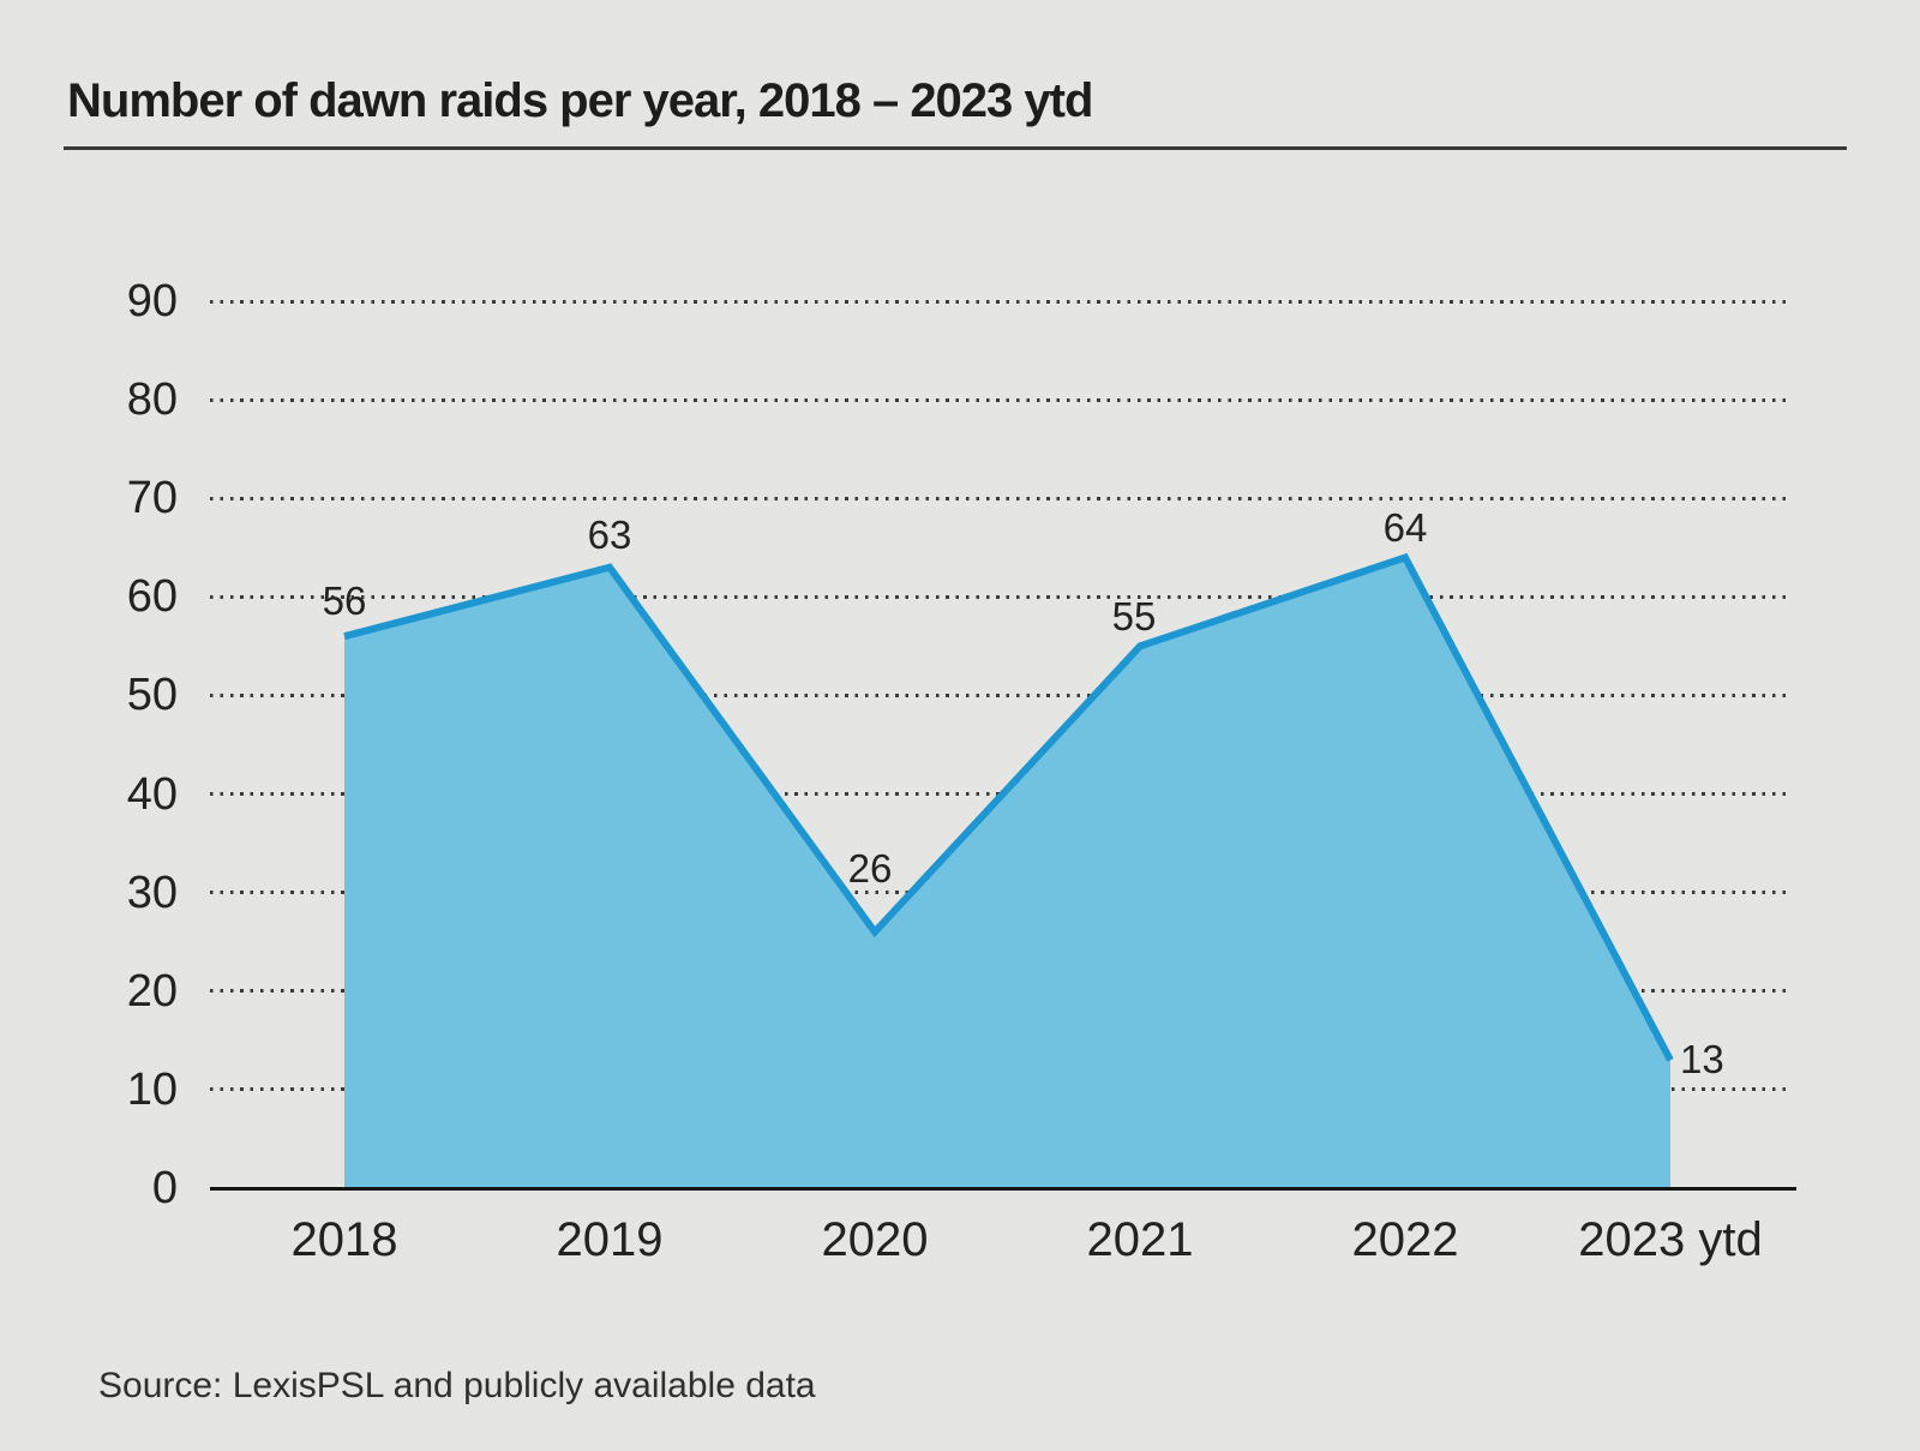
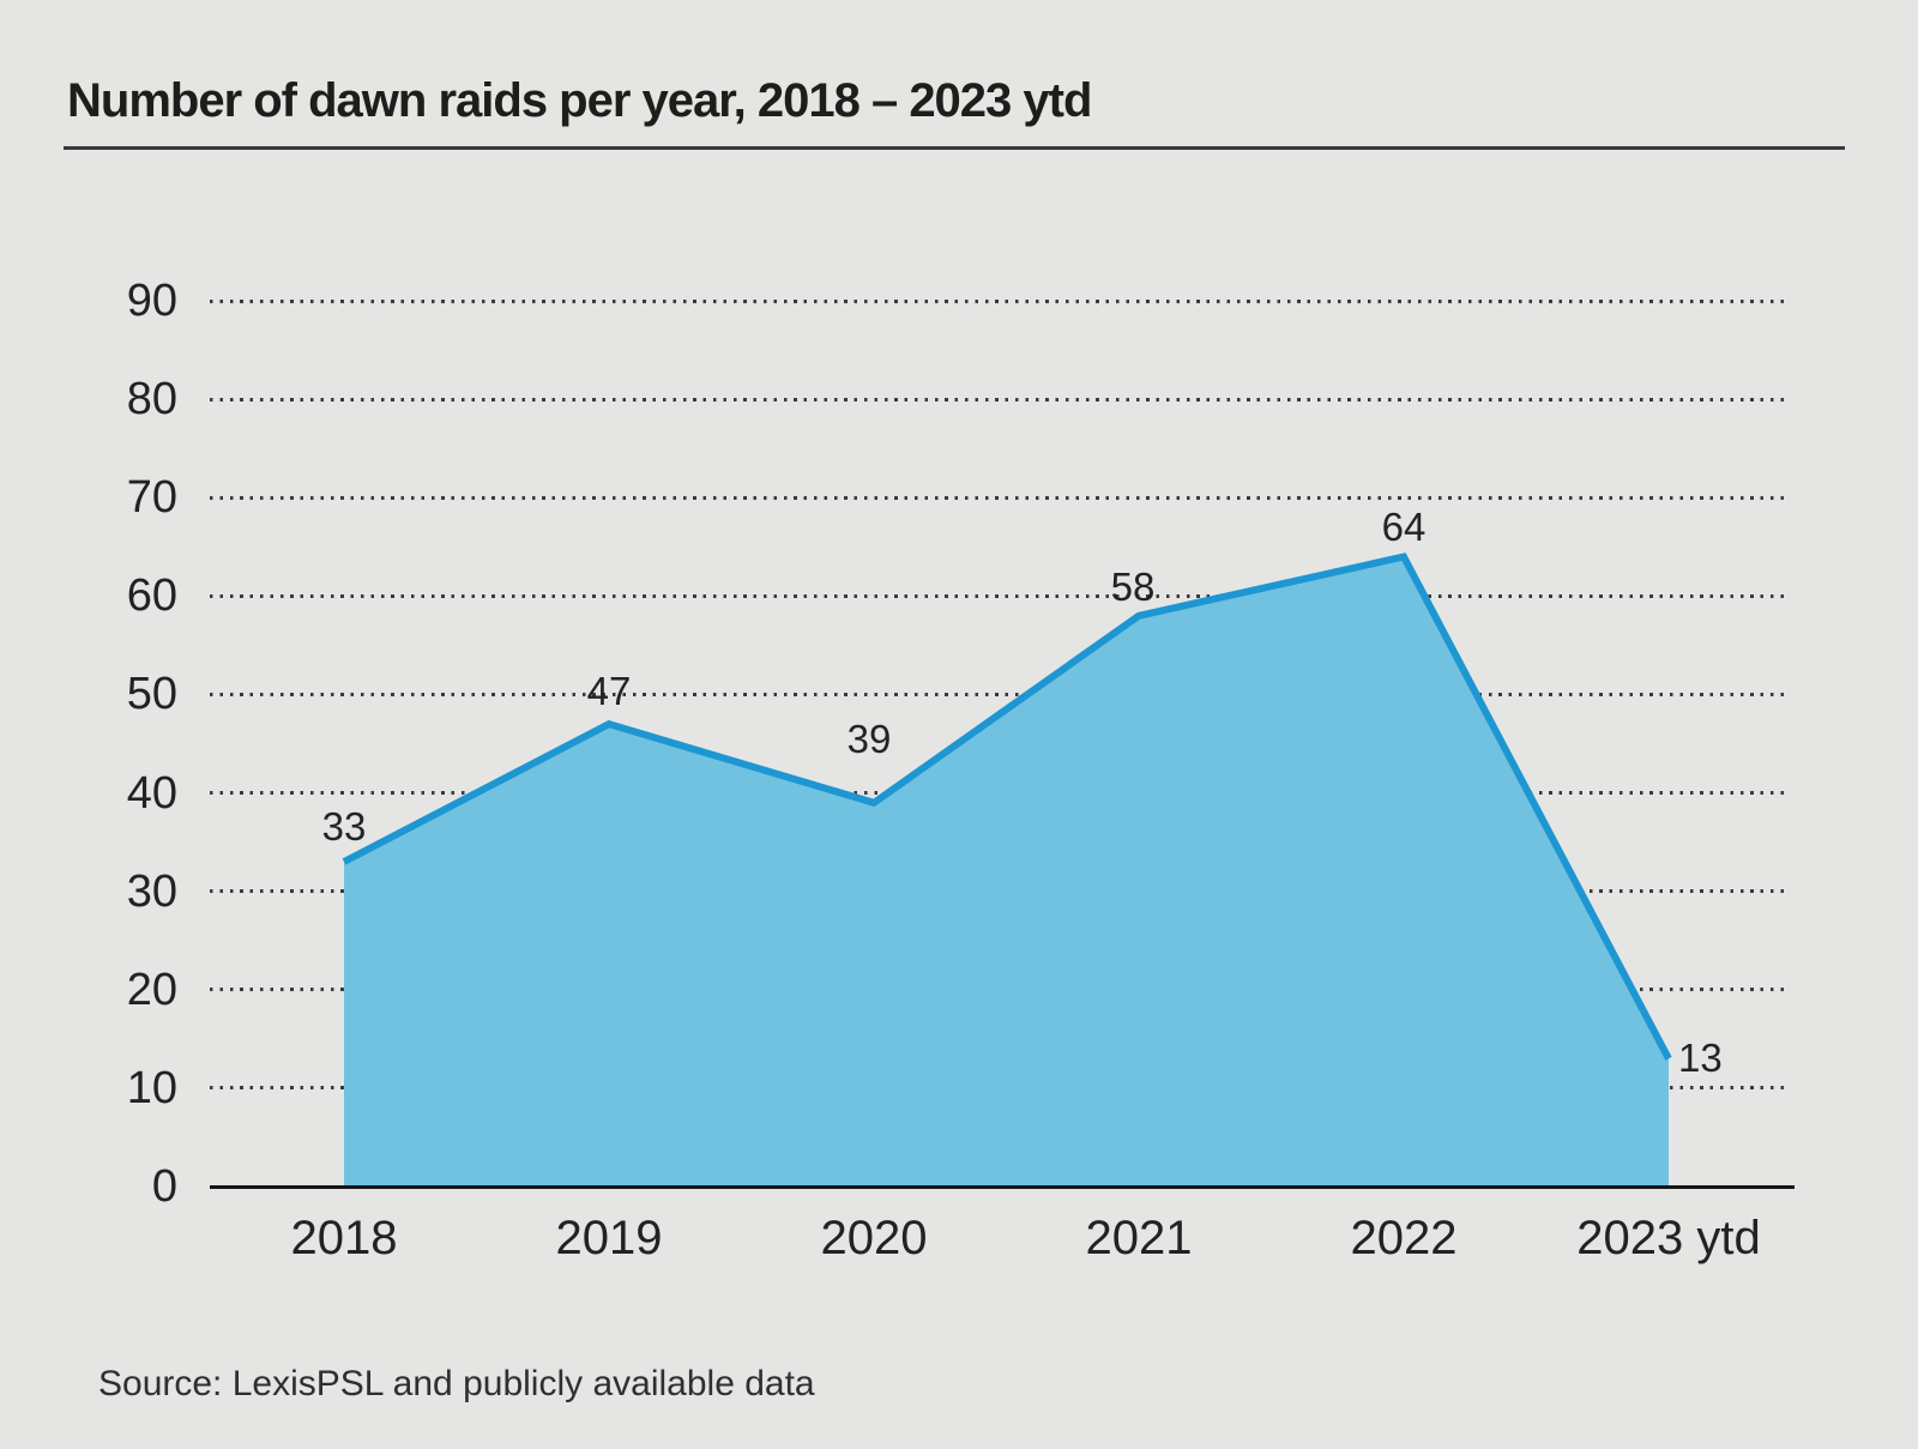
2018: 56 -> 33
2019: 63 -> 47
2020: 26 -> 39
2021: 55 -> 58
